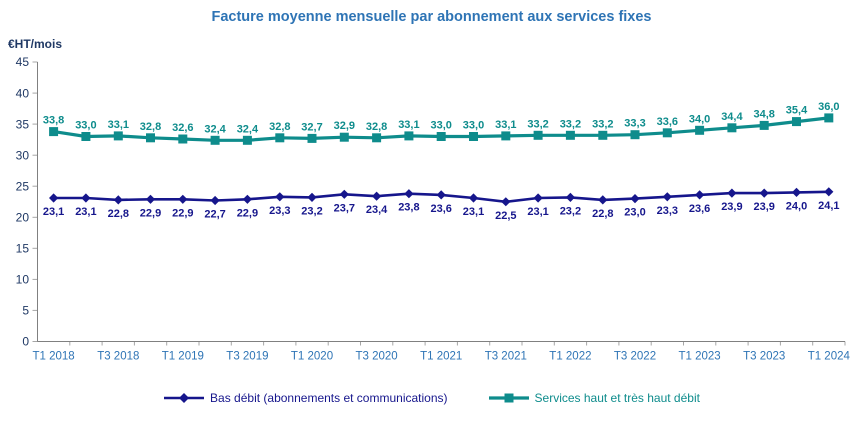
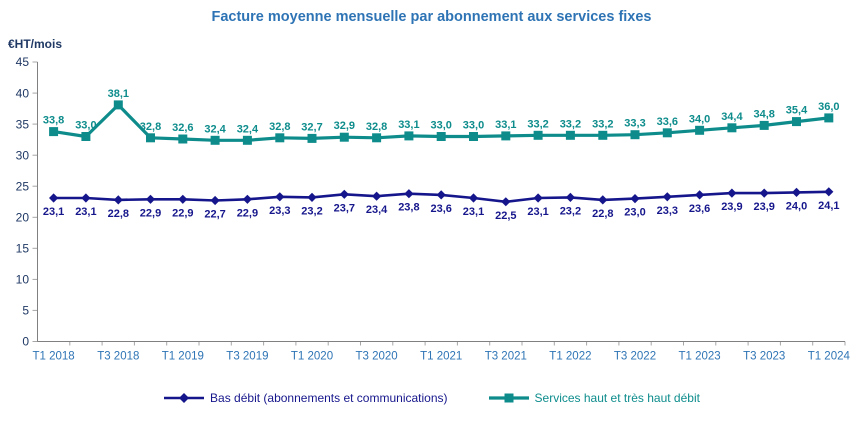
Services haut et très haut débit/T3 2018: 33,1 -> 38,1
